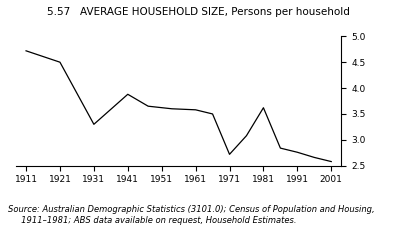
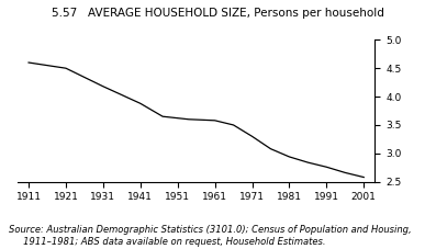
1911: 4.72 -> 4.60
1931: 3.30 -> 4.18
1971: 2.72 -> 3.30
1981: 3.62 -> 2.94
